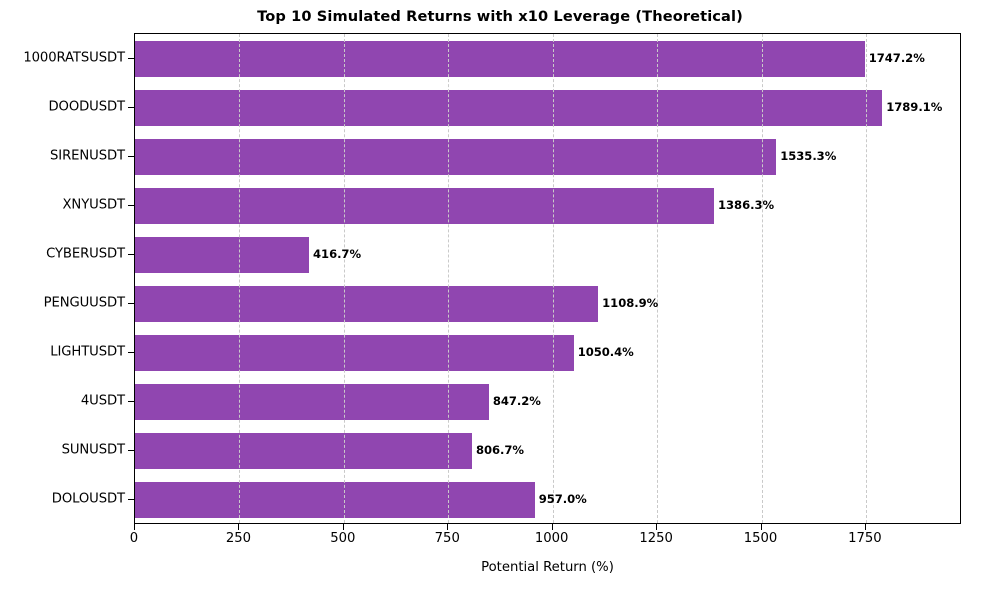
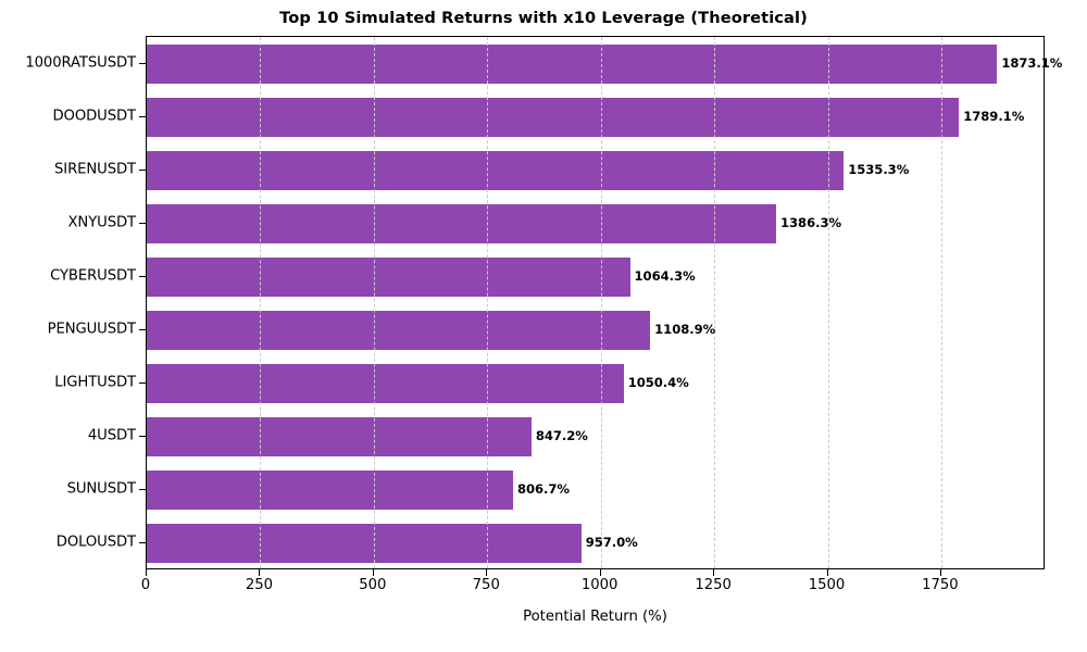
1000RATSUSDT: 1747.2% -> 1873.1%
CYBERUSDT: 416.7% -> 1064.3%
